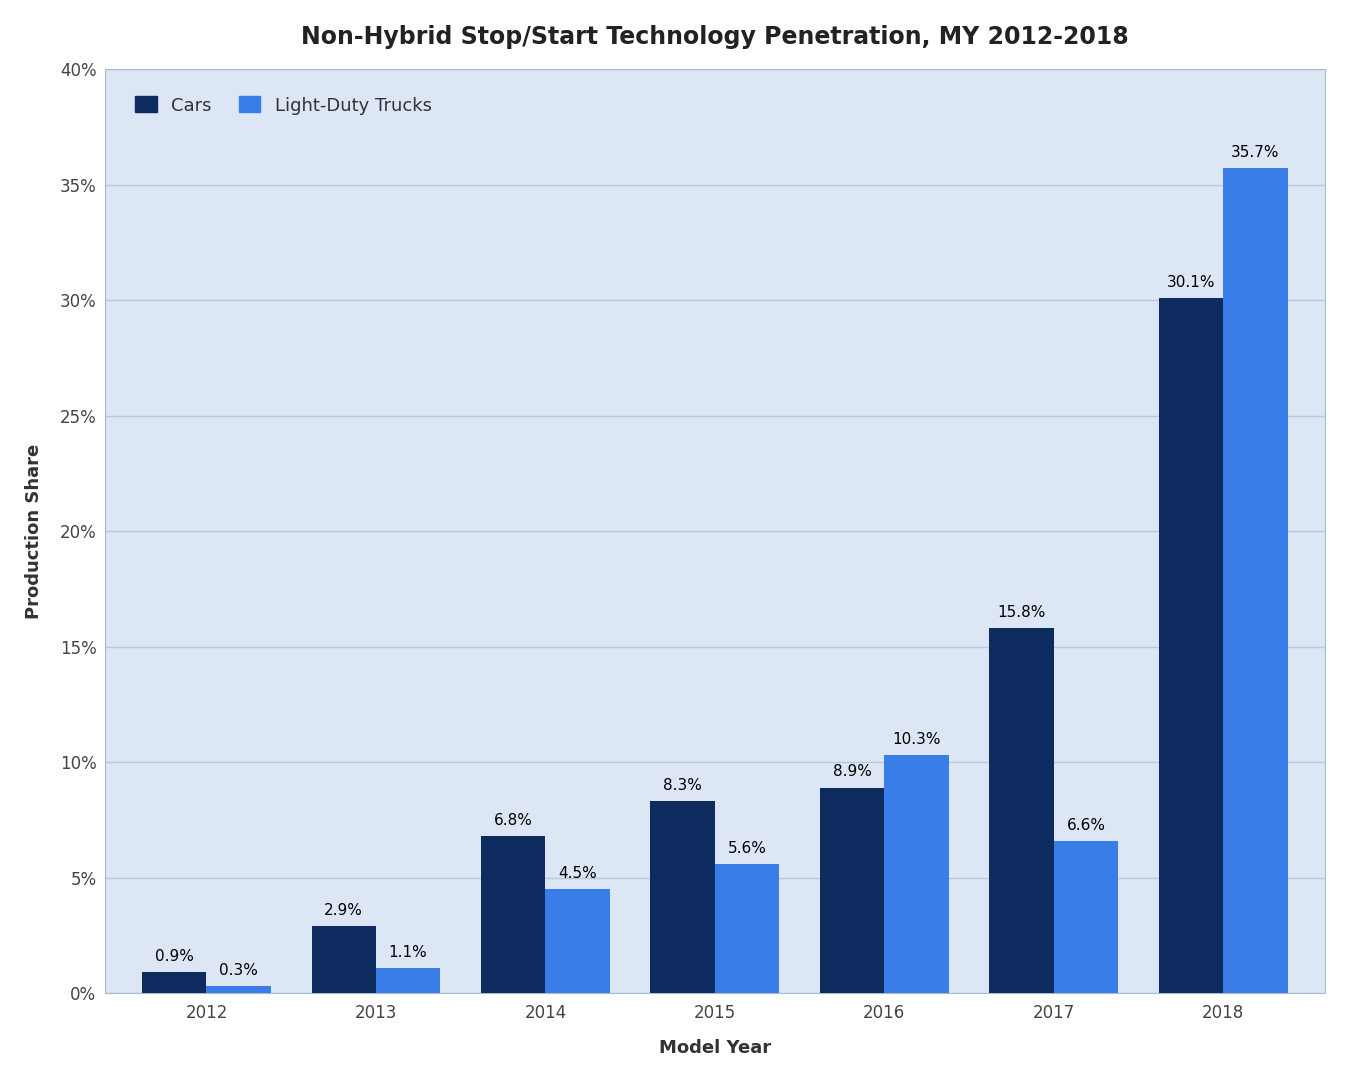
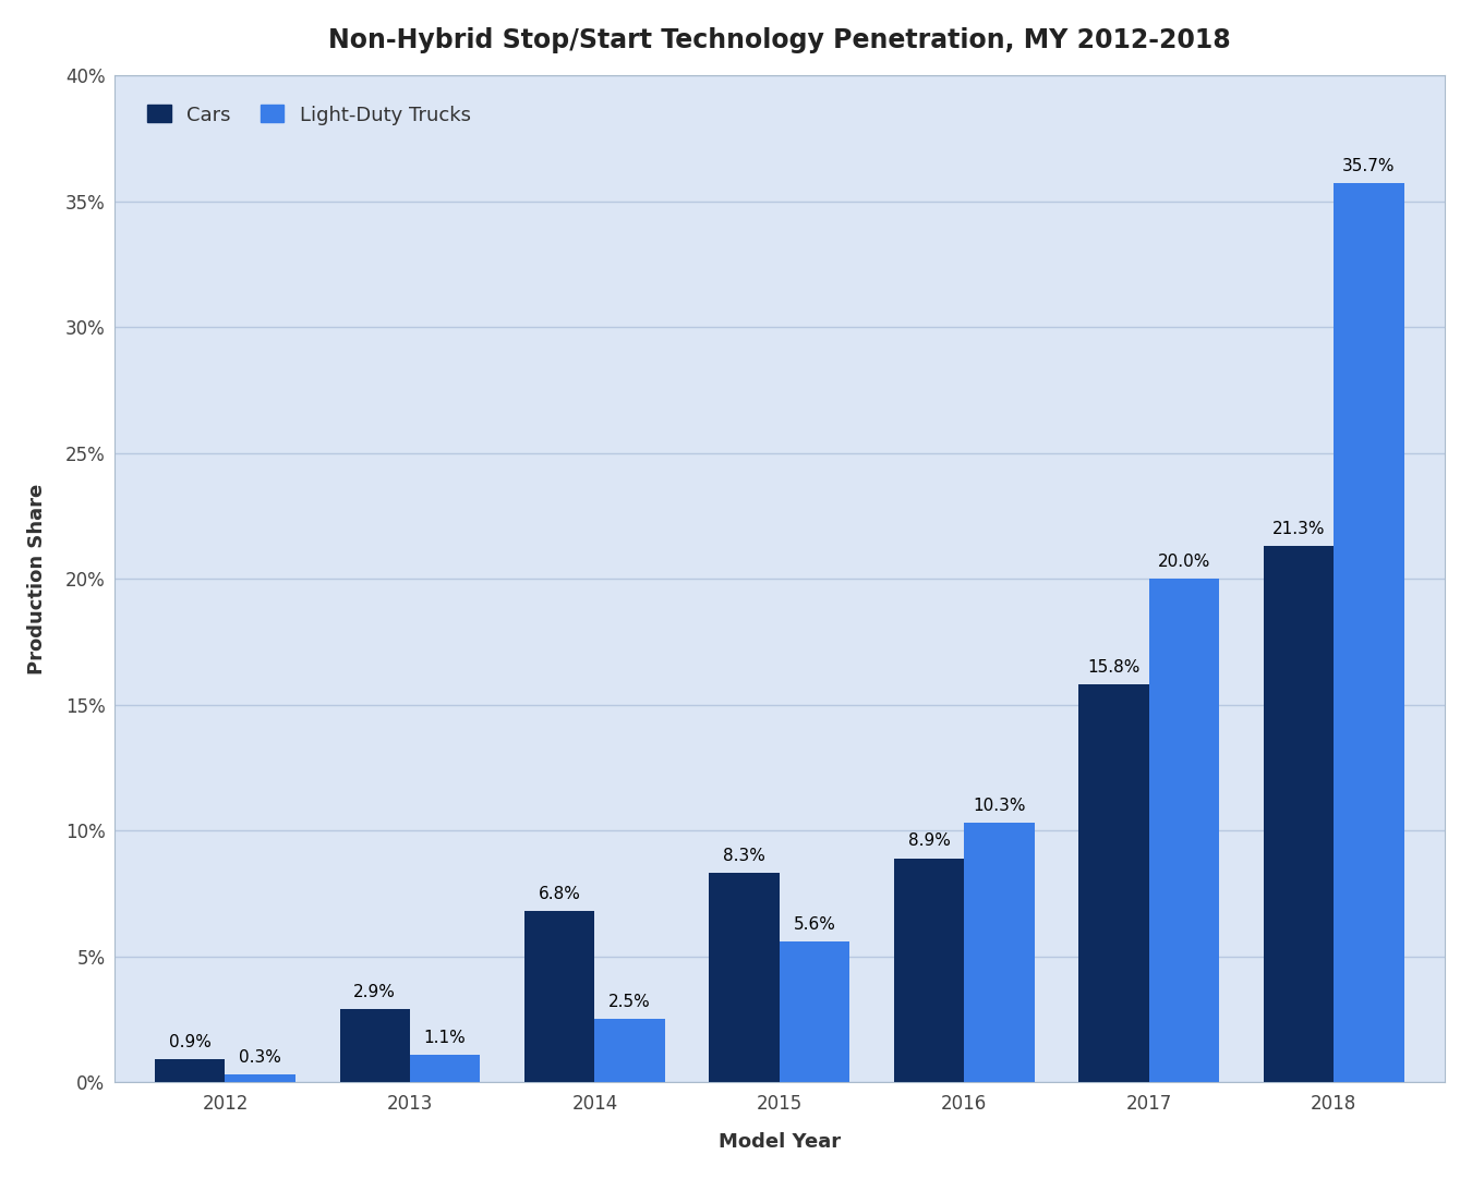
Light-Duty Trucks/2014: 4.5% -> 2.5%
Light-Duty Trucks/2017: 6.6% -> 20.0%
Cars/2018: 30.1% -> 21.3%
